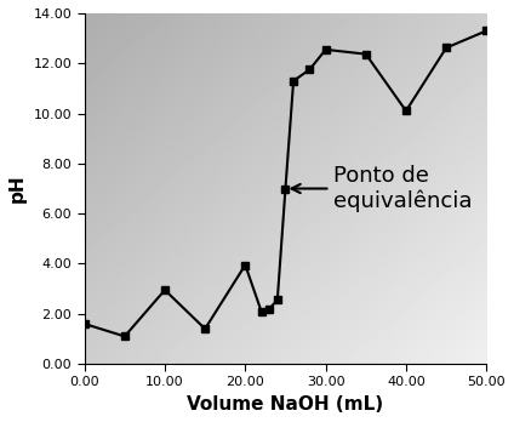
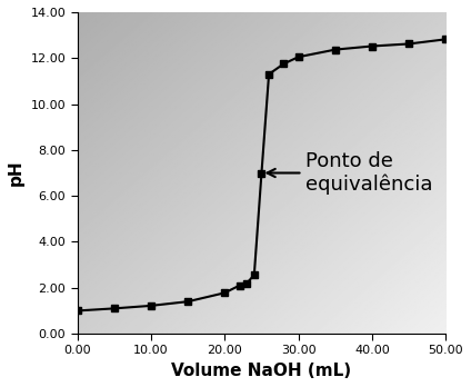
0.00: 1.60 -> 1.00
10.00: 2.95 -> 1.22
20.00: 3.95 -> 1.78
30.00: 12.55 -> 12.05
40.00: 10.10 -> 12.52
50.00: 13.30 -> 12.82
